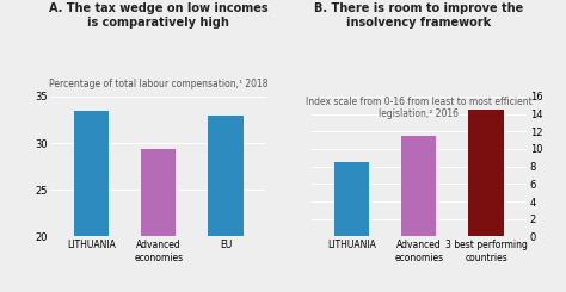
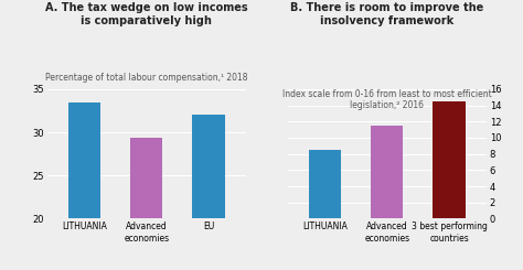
EU: 33.0 -> 32.0
